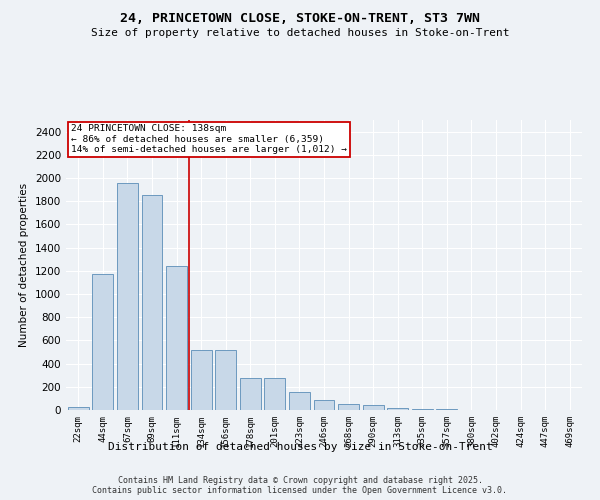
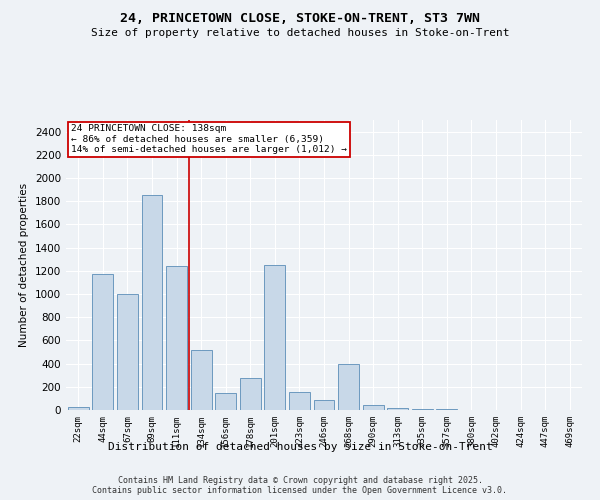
67sqm: 1960 -> 1000
156sqm: 520 -> 150
201sqm: 280 -> 1250
268sqm: 50 -> 400
